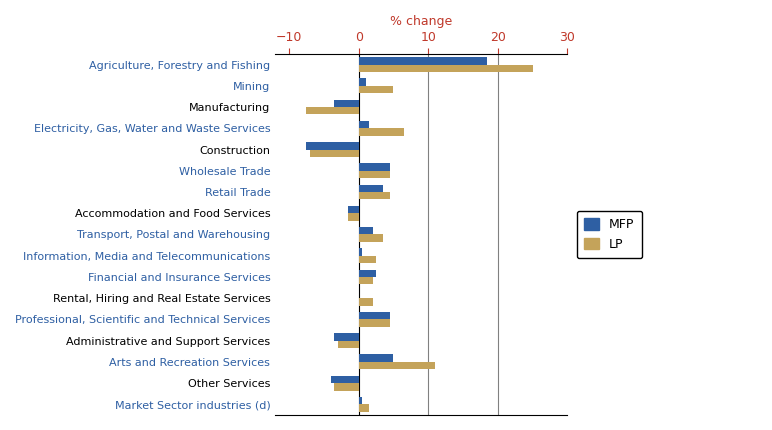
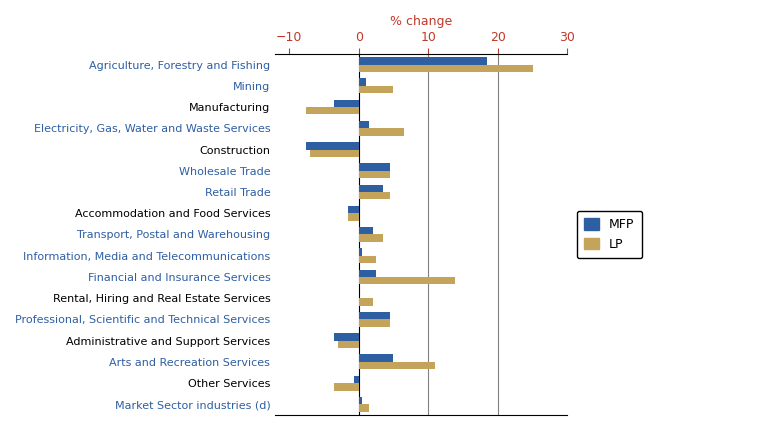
LP/Financial and Insurance Services: 2.0 -> 13.8
MFP/Other Services: -4.0 -> -0.6
